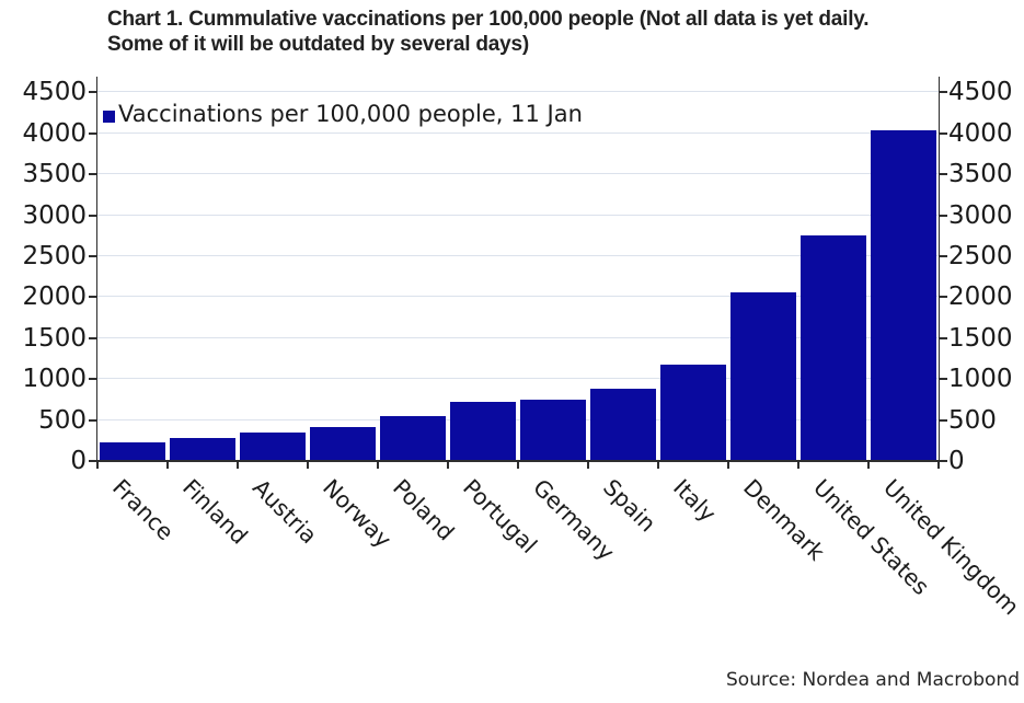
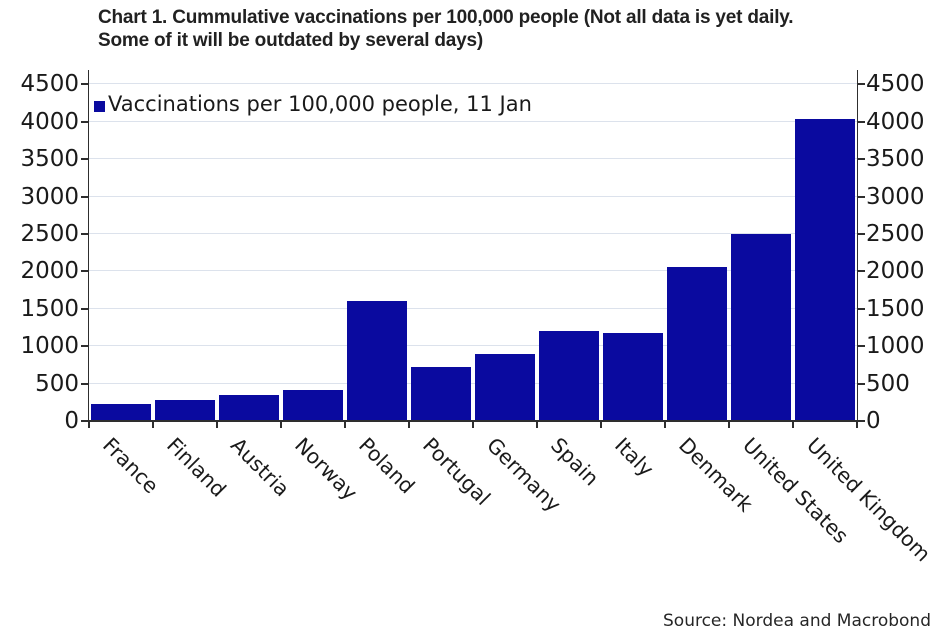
Poland: 600 -> 1600
Germany: 800 -> 900
Spain: 900 -> 1200
United States: 2800 -> 2500
